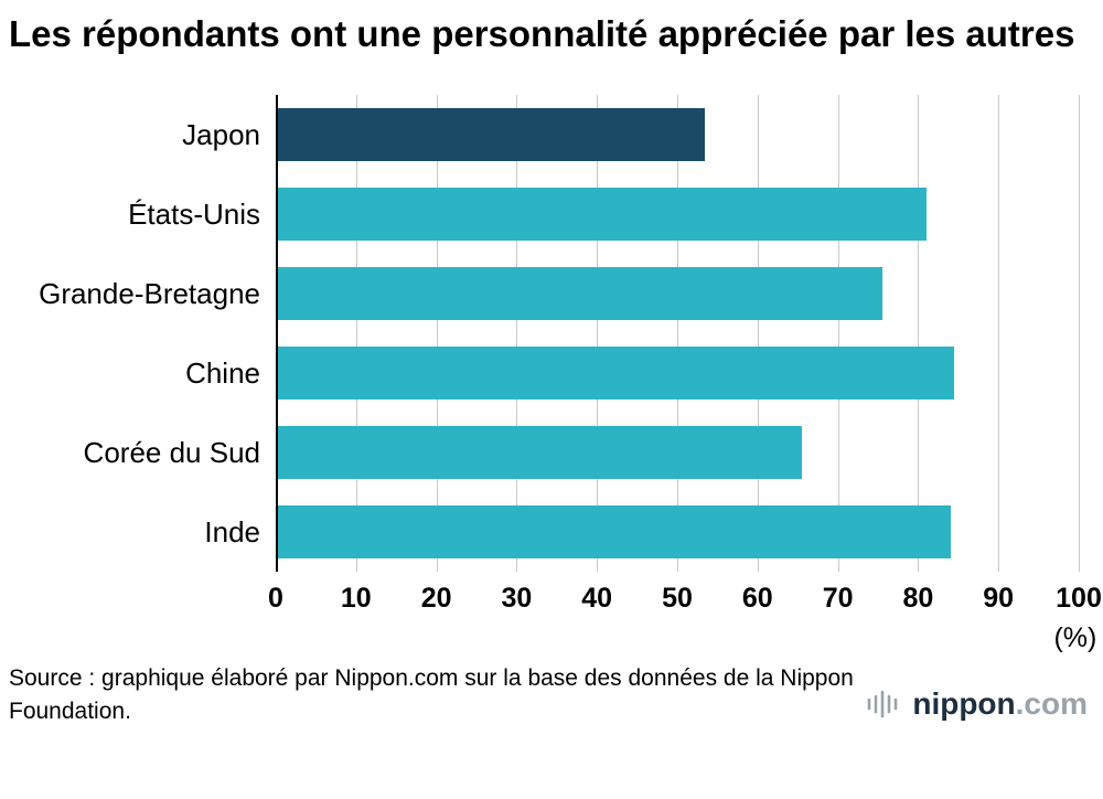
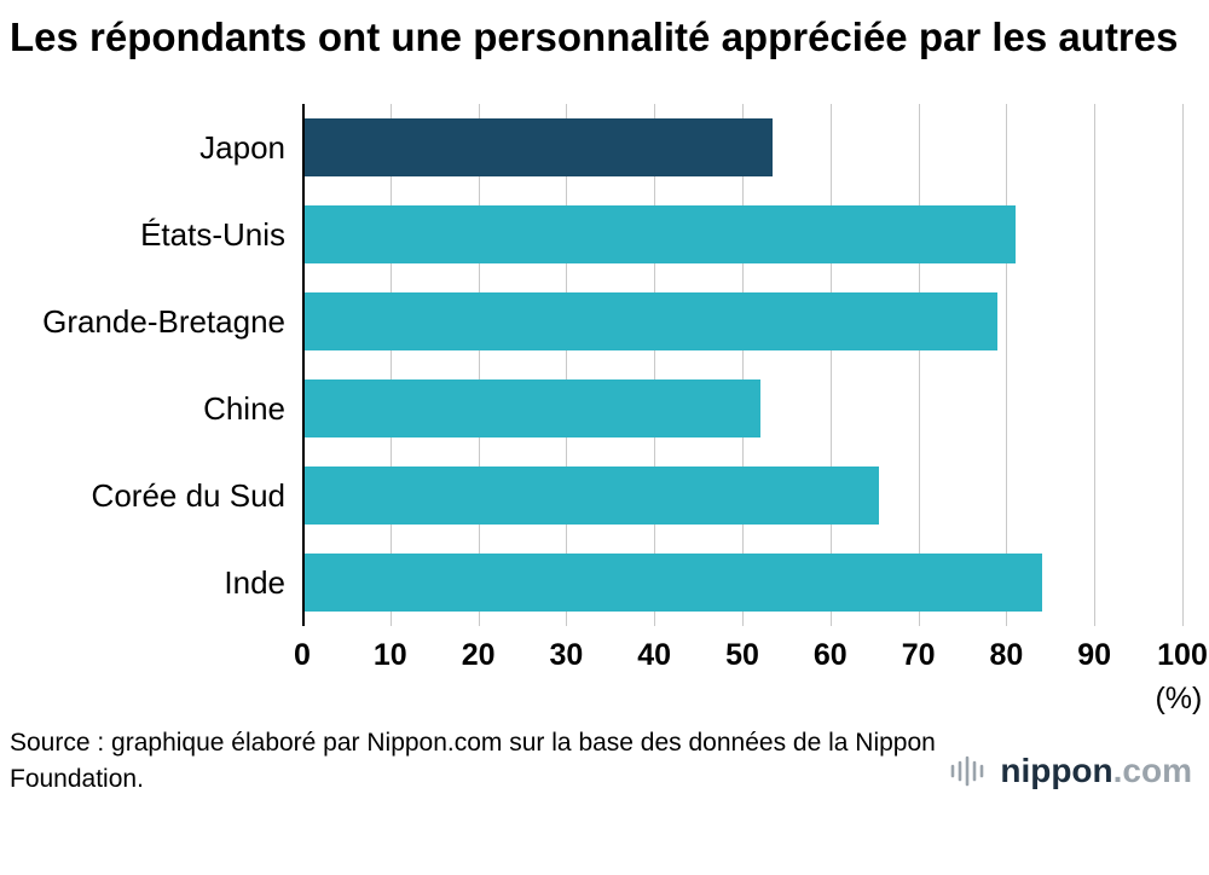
Grande-Bretagne: 76 -> 79
Chine: 84 -> 52
